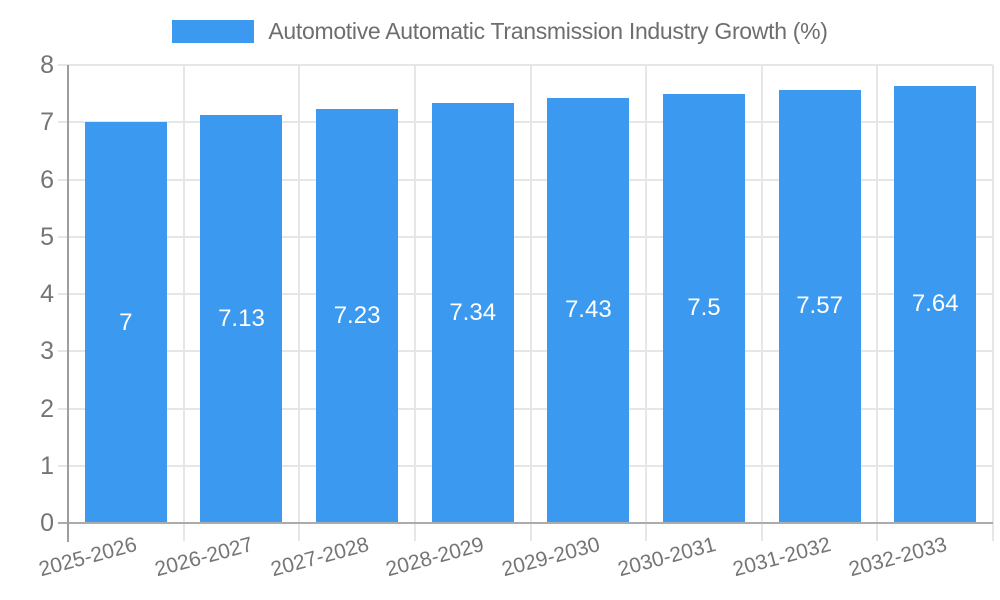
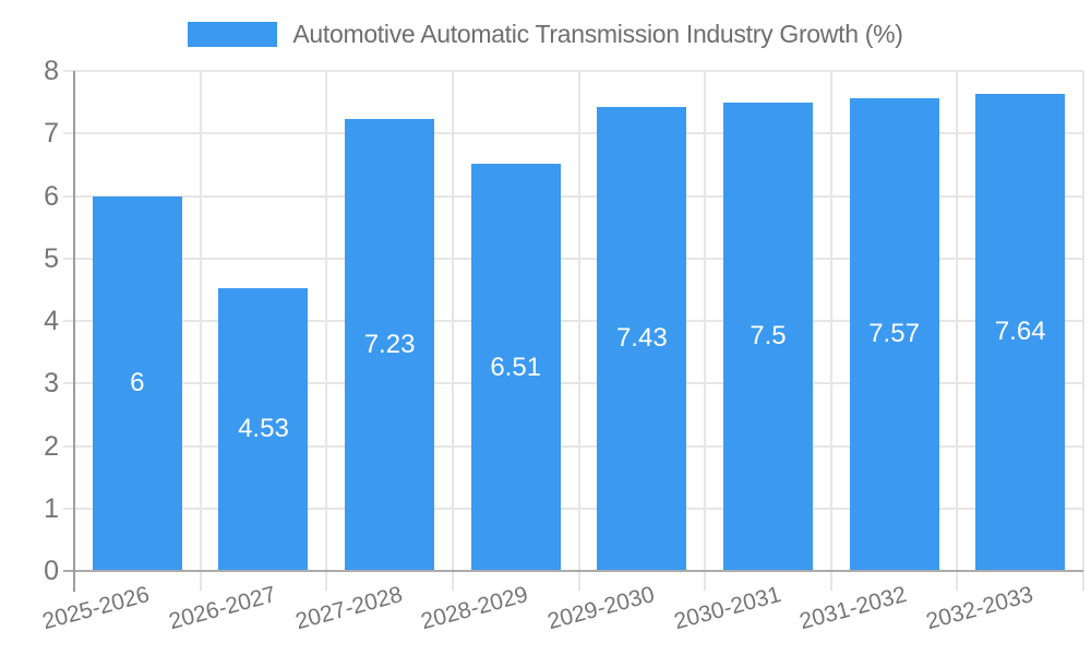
2025-2026: 7 -> 6
2026-2027: 7.13 -> 4.53
2028-2029: 7.34 -> 6.51
